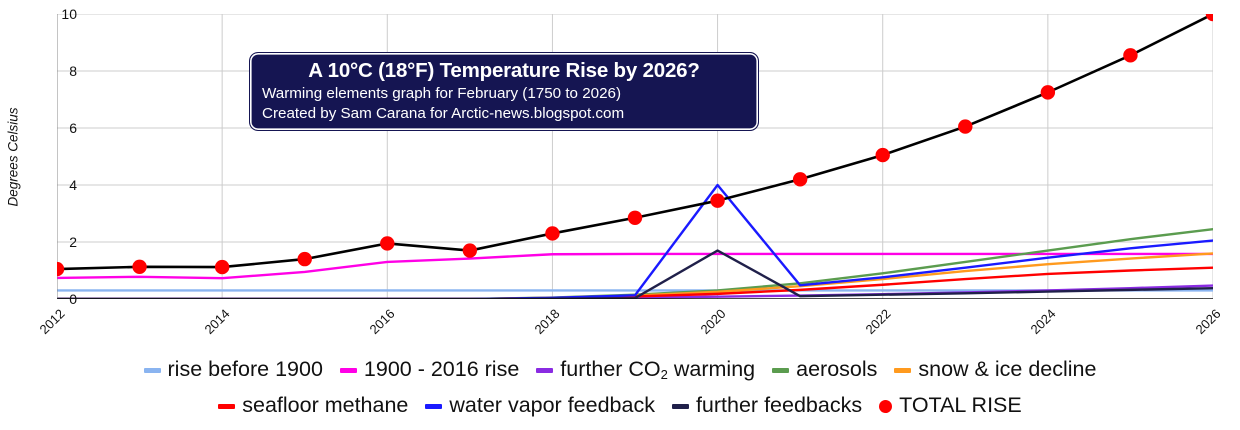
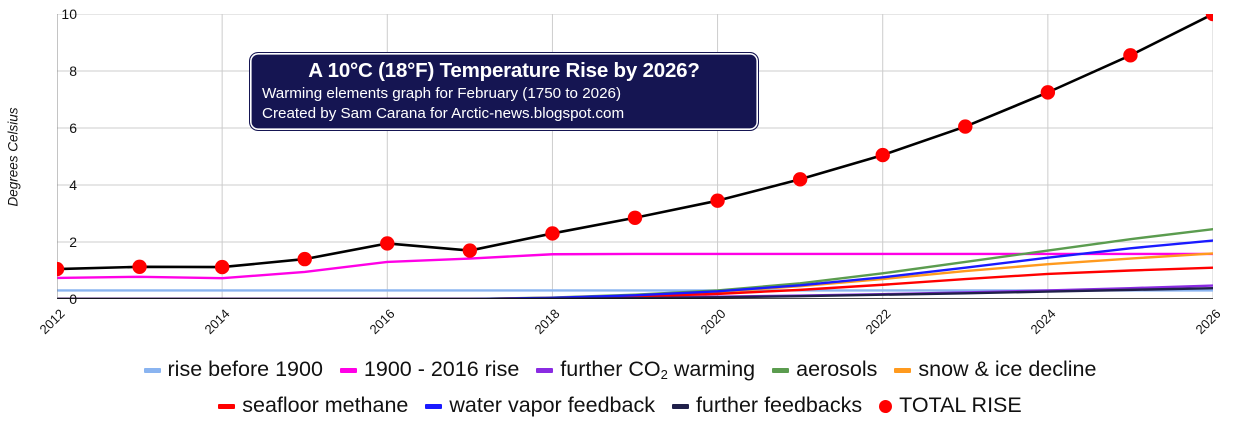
water vapor feedback/2020: 4.0 -> 0.3
further feedbacks/2020: 1.7 -> 0.1
